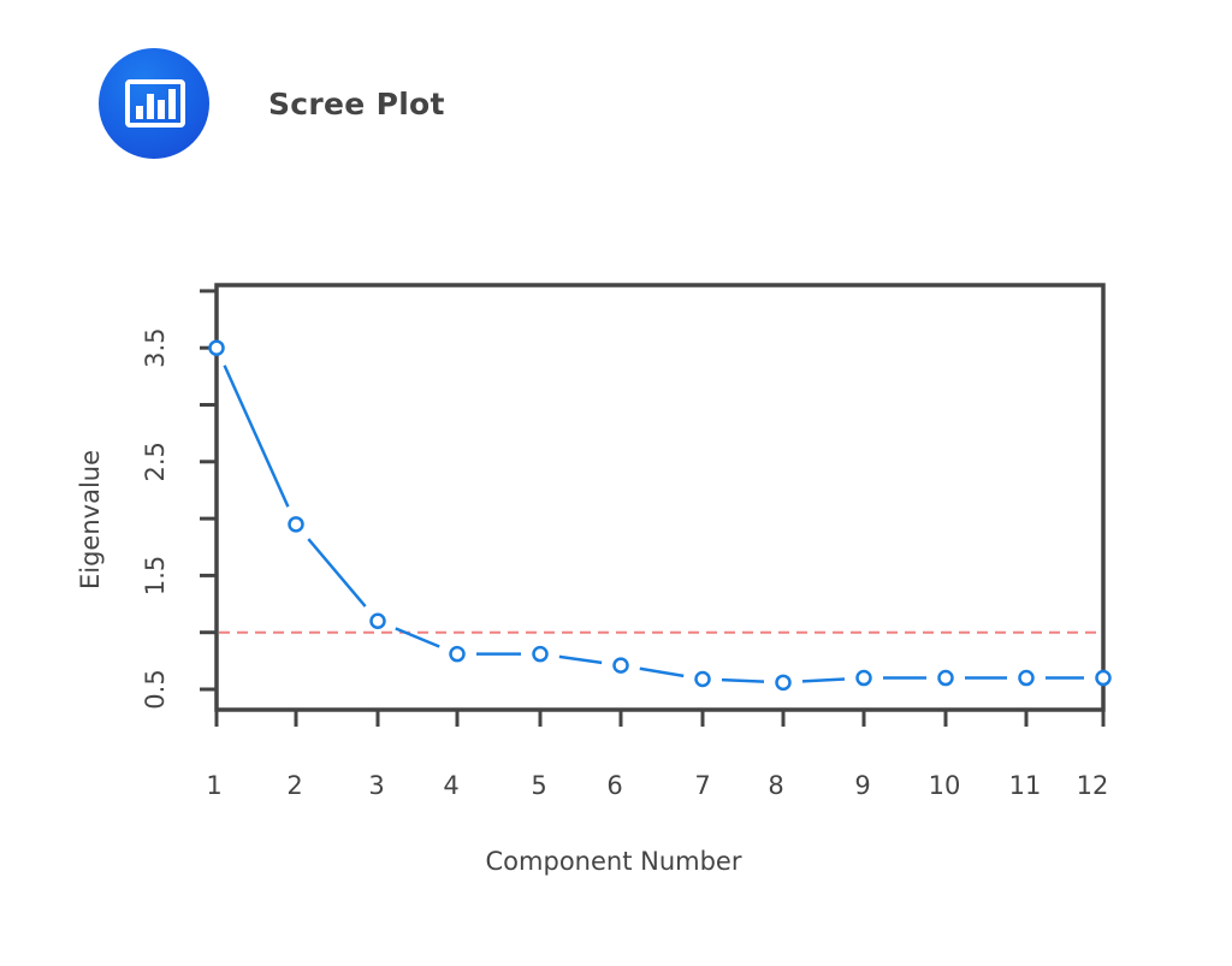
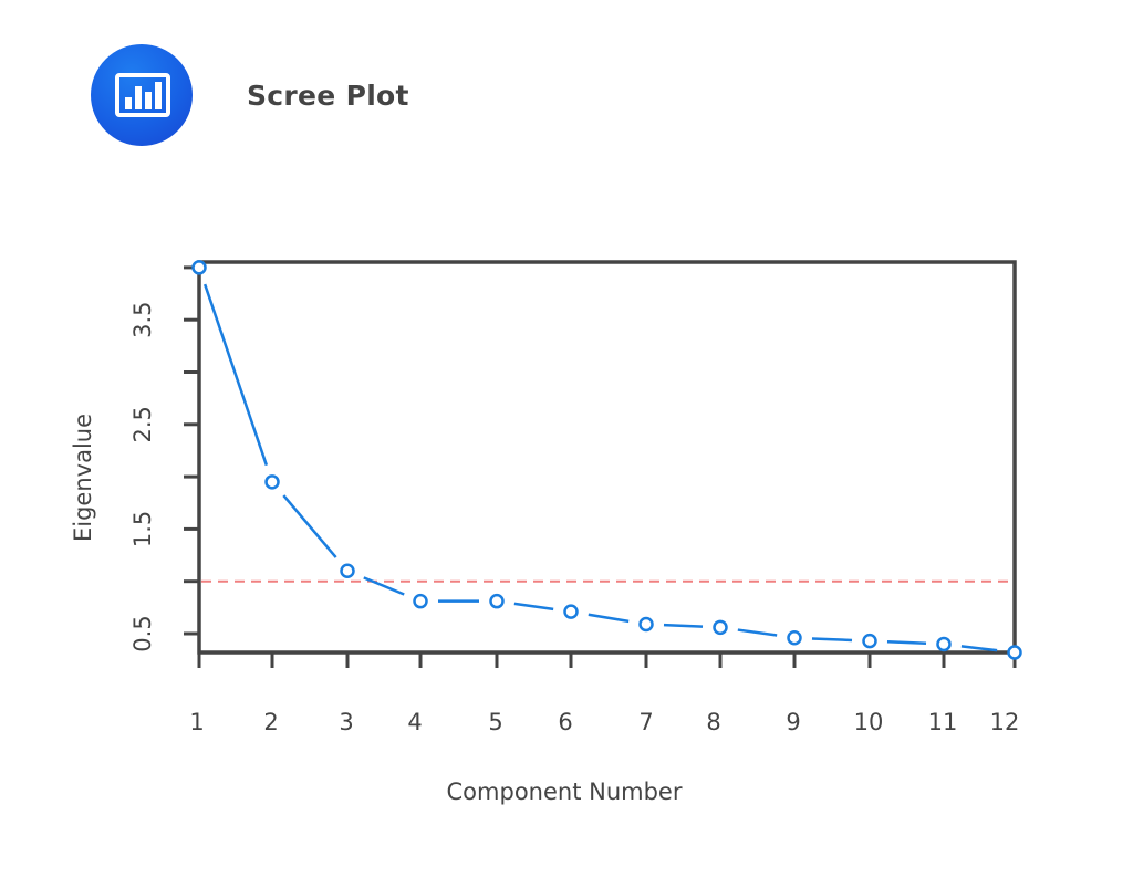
1: 3.5 -> 4.0
9: 0.6 -> 0.5
10: 0.6 -> 0.4
11: 0.6 -> 0.4
12: 0.6 -> 0.3
